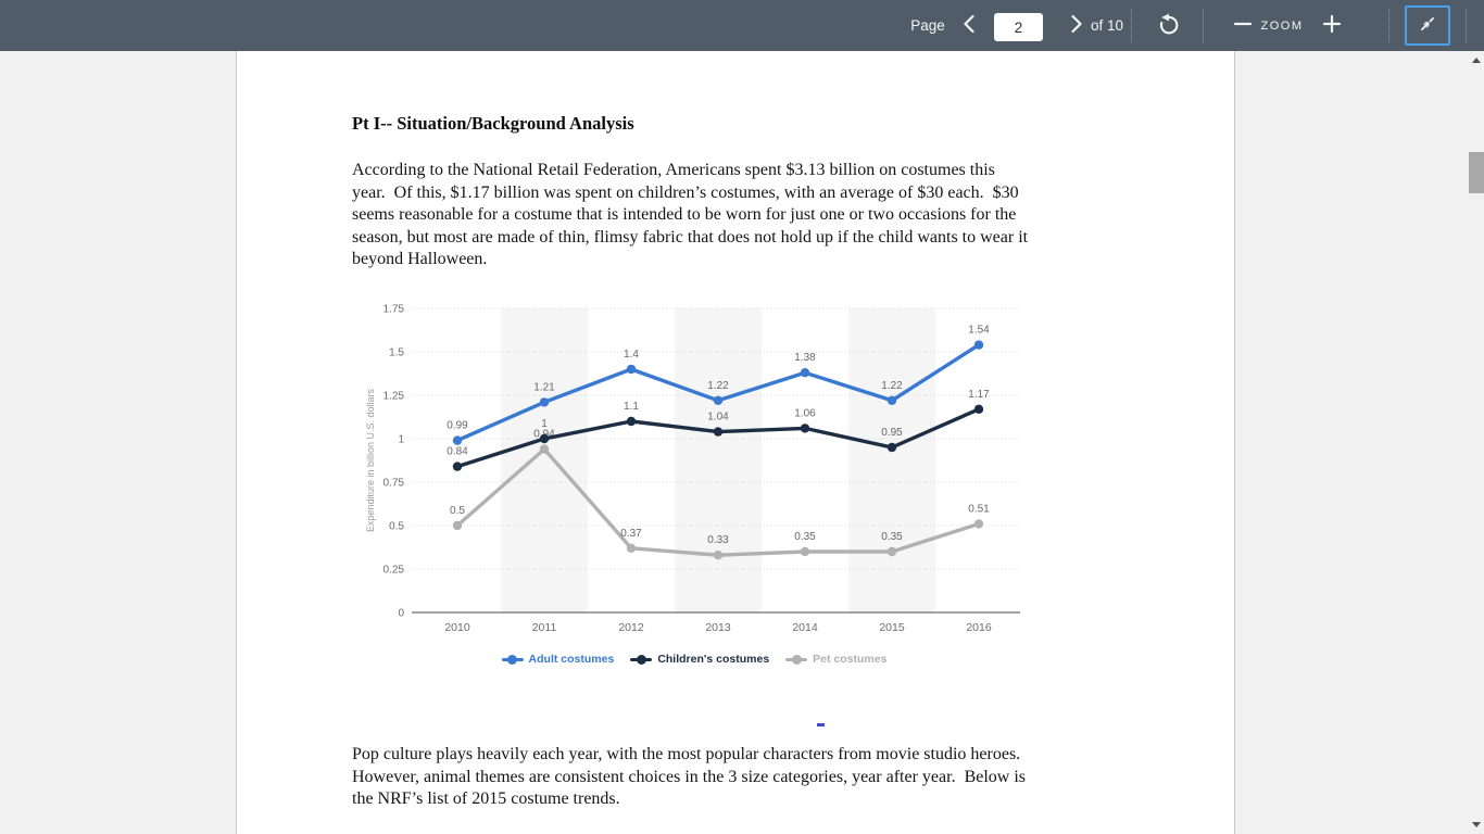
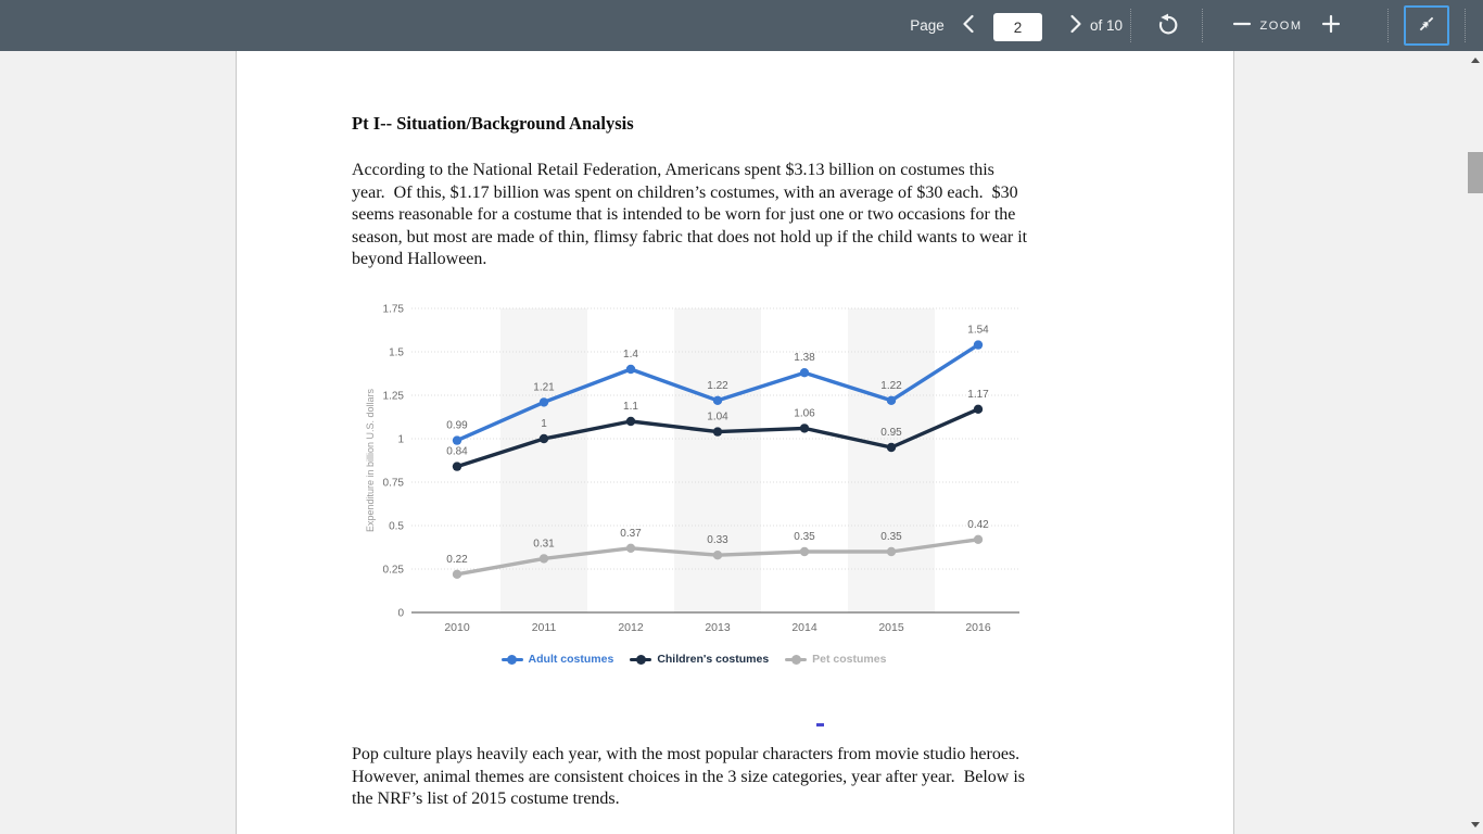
Pet costumes/2010: 0.5 -> 0.22
Pet costumes/2011: 0.94 -> 0.31
Pet costumes/2016: 0.51 -> 0.42
